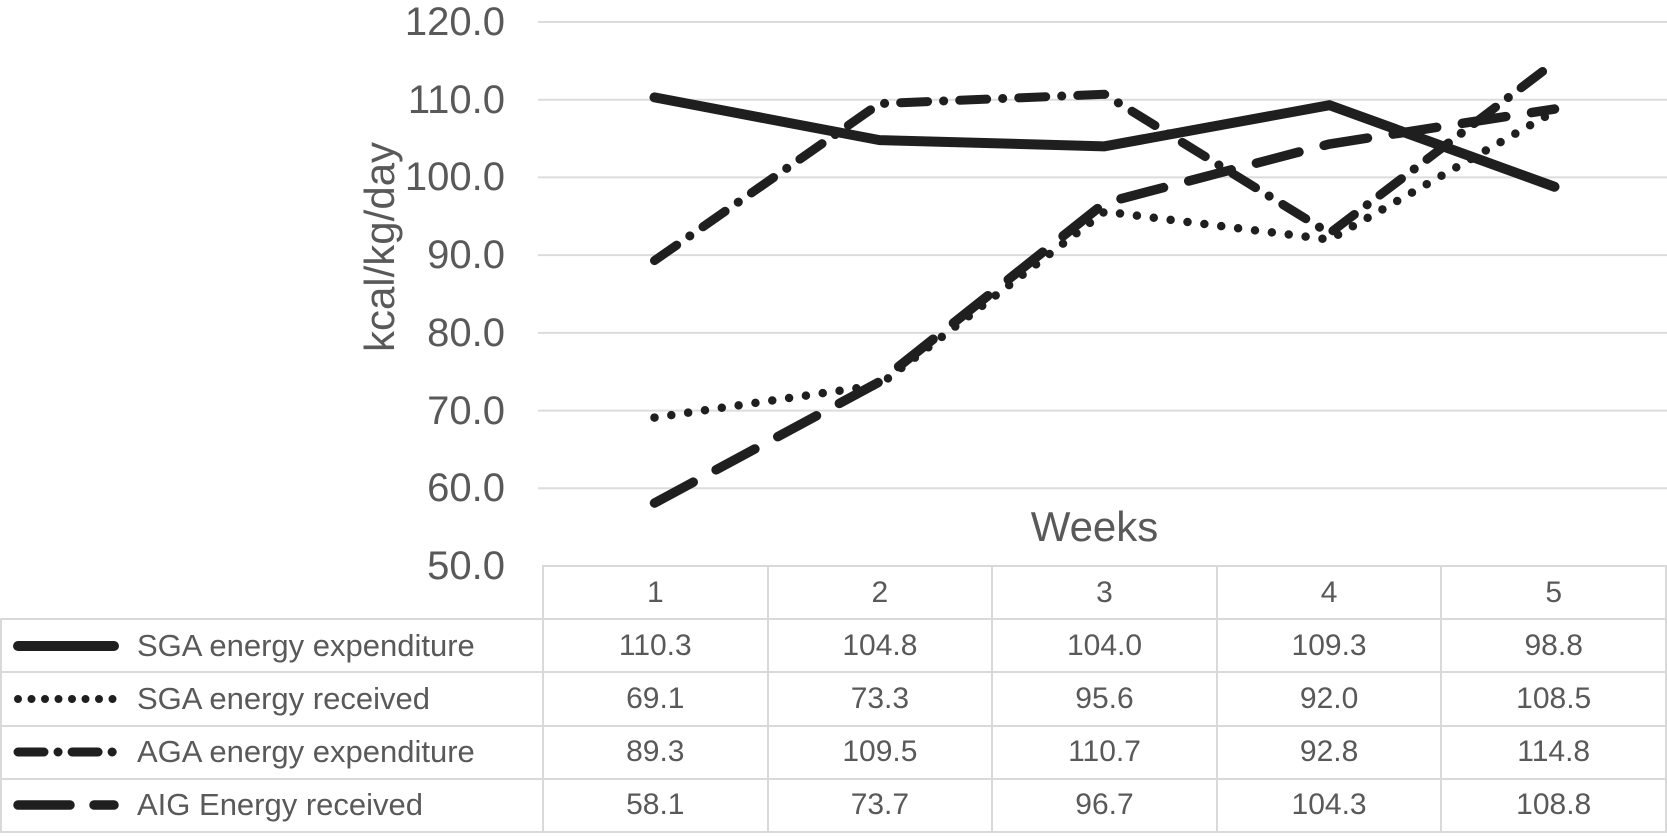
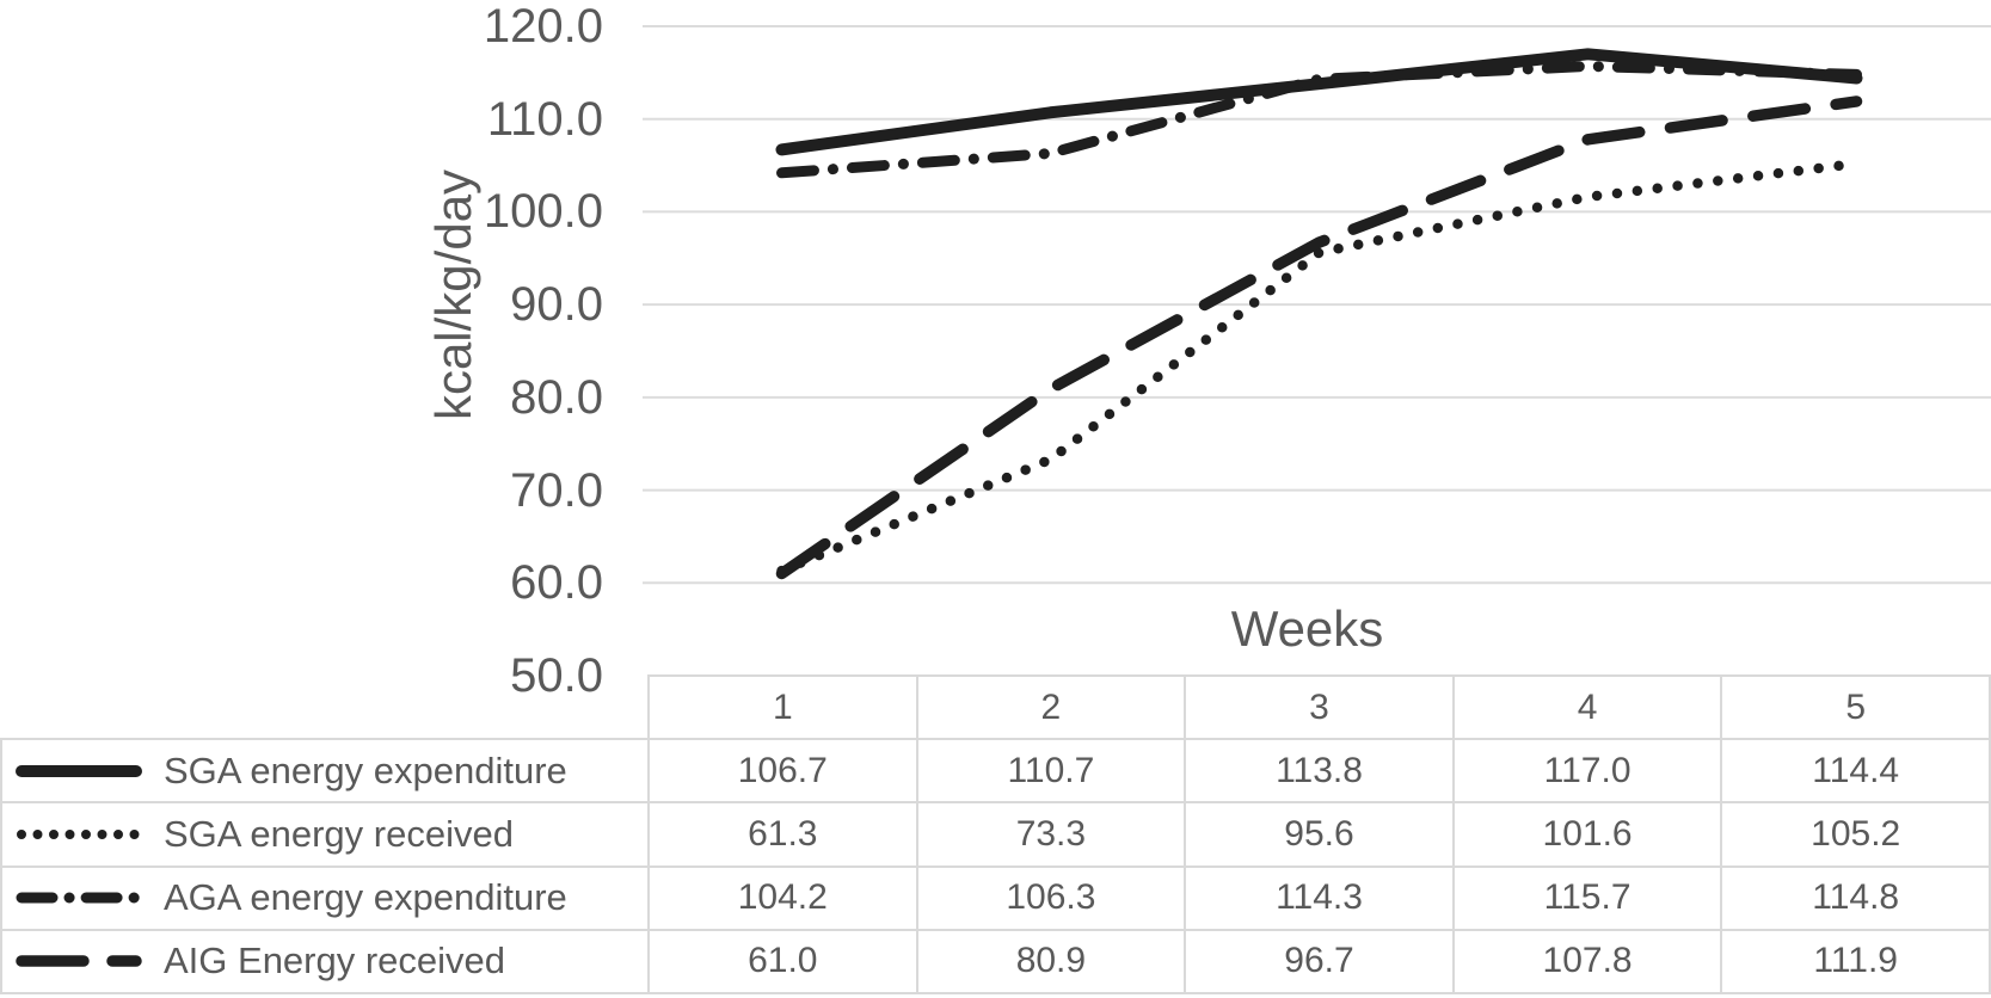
SGA energy expenditure/1: 110.3 -> 106.7
SGA energy received/1: 69.1 -> 61.3
AGA energy expenditure/1: 89.3 -> 104.2
AIG Energy received/1: 58.1 -> 61.0
SGA energy expenditure/2: 104.8 -> 110.7
AGA energy expenditure/2: 109.5 -> 106.3
AIG Energy received/2: 73.7 -> 80.9
SGA energy expenditure/3: 104.0 -> 113.8
AGA energy expenditure/3: 110.7 -> 114.3
SGA energy expenditure/4: 109.3 -> 117.0
SGA energy received/4: 92.0 -> 101.6
AGA energy expenditure/4: 92.8 -> 115.7
AIG Energy received/4: 104.3 -> 107.8
SGA energy expenditure/5: 98.8 -> 114.4
SGA energy received/5: 108.5 -> 105.2
AIG Energy received/5: 108.8 -> 111.9
